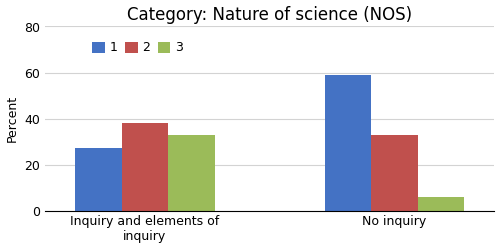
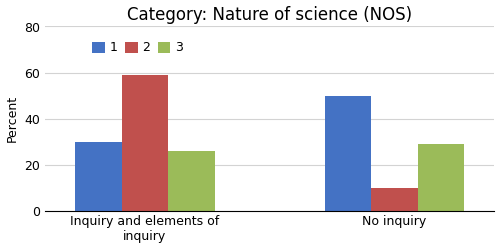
1/Inquiry and elements of inquiry: 27 -> 30
2/Inquiry and elements of inquiry: 38 -> 59
3/Inquiry and elements of inquiry: 33 -> 26
1/No inquiry: 59 -> 50
2/No inquiry: 33 -> 10
3/No inquiry: 6 -> 29
